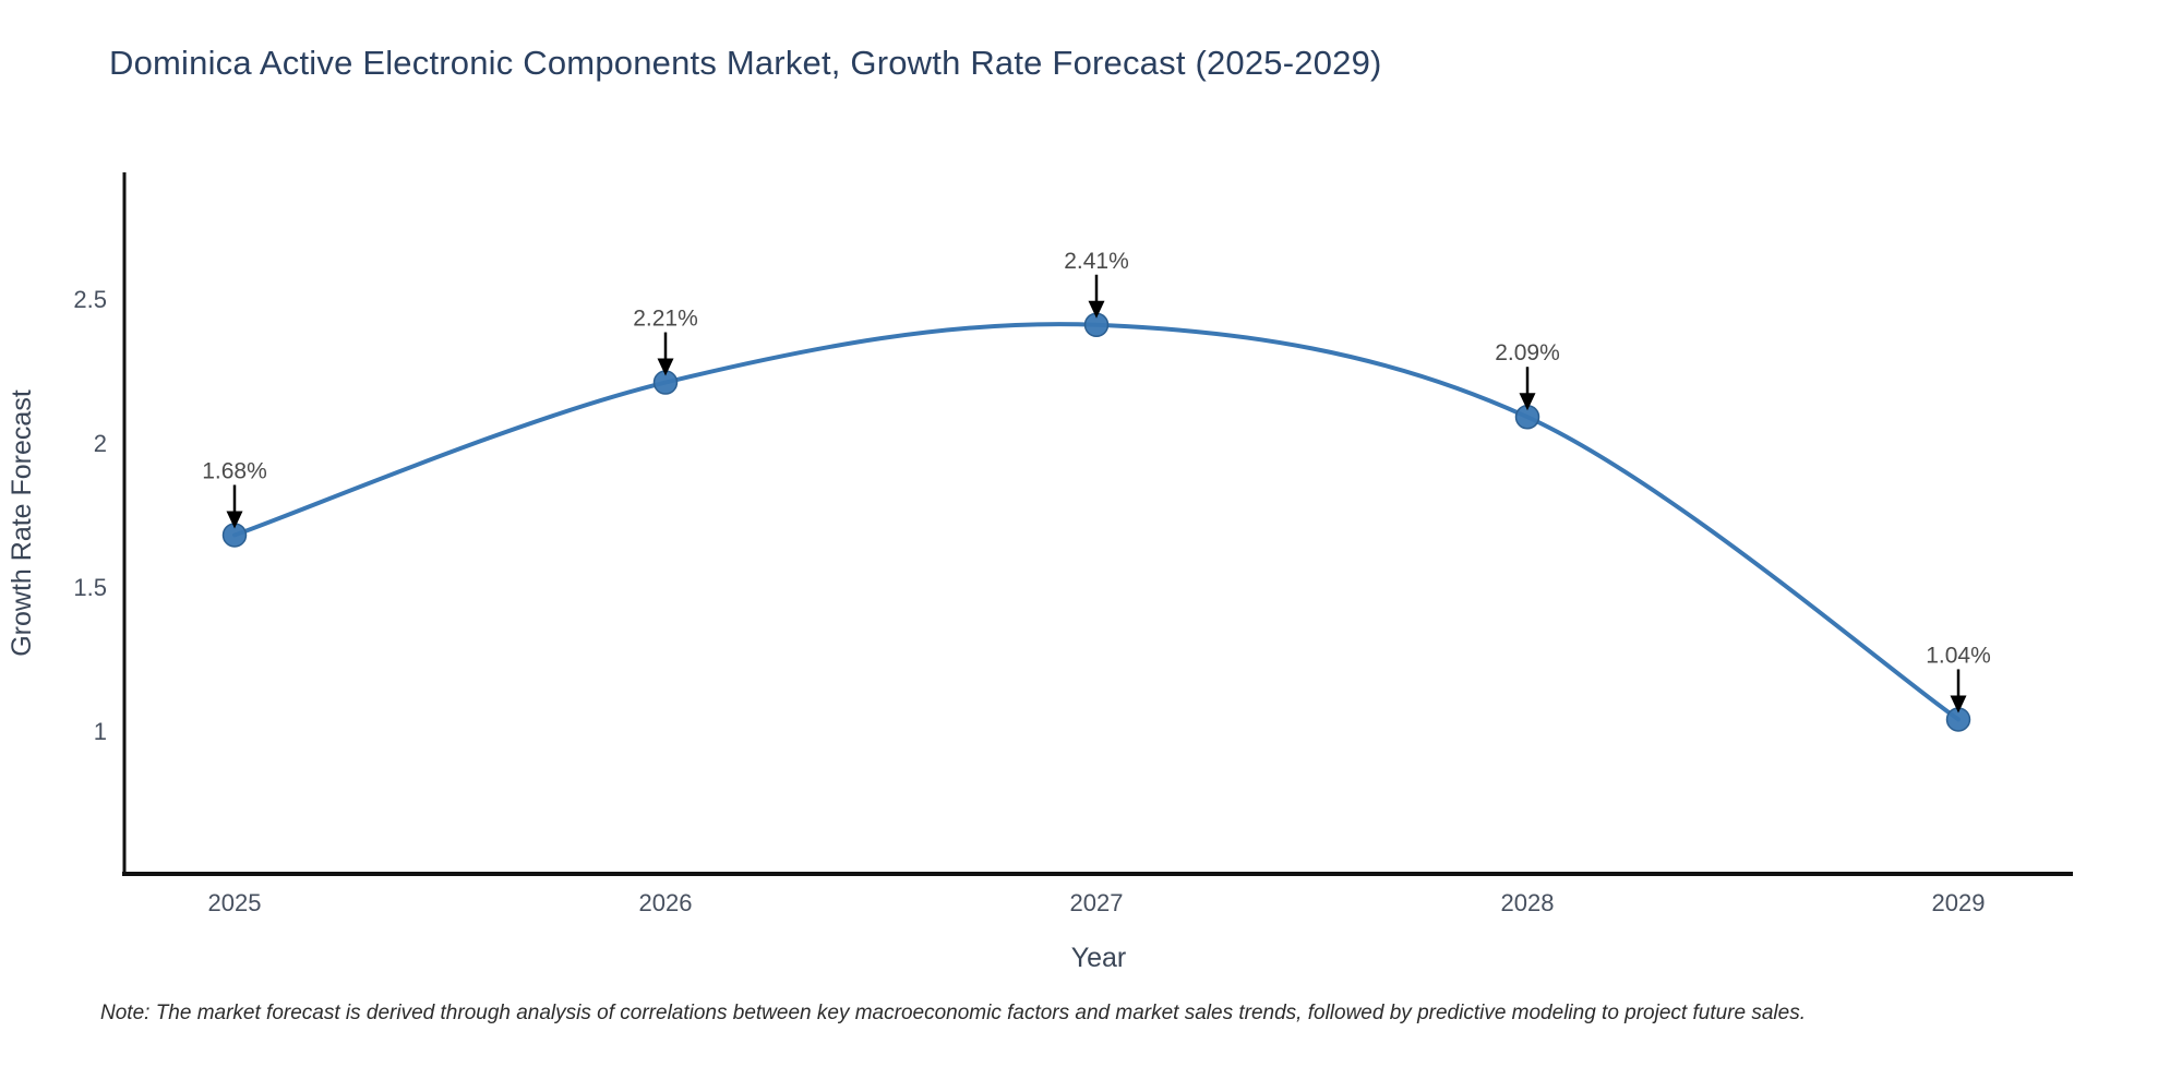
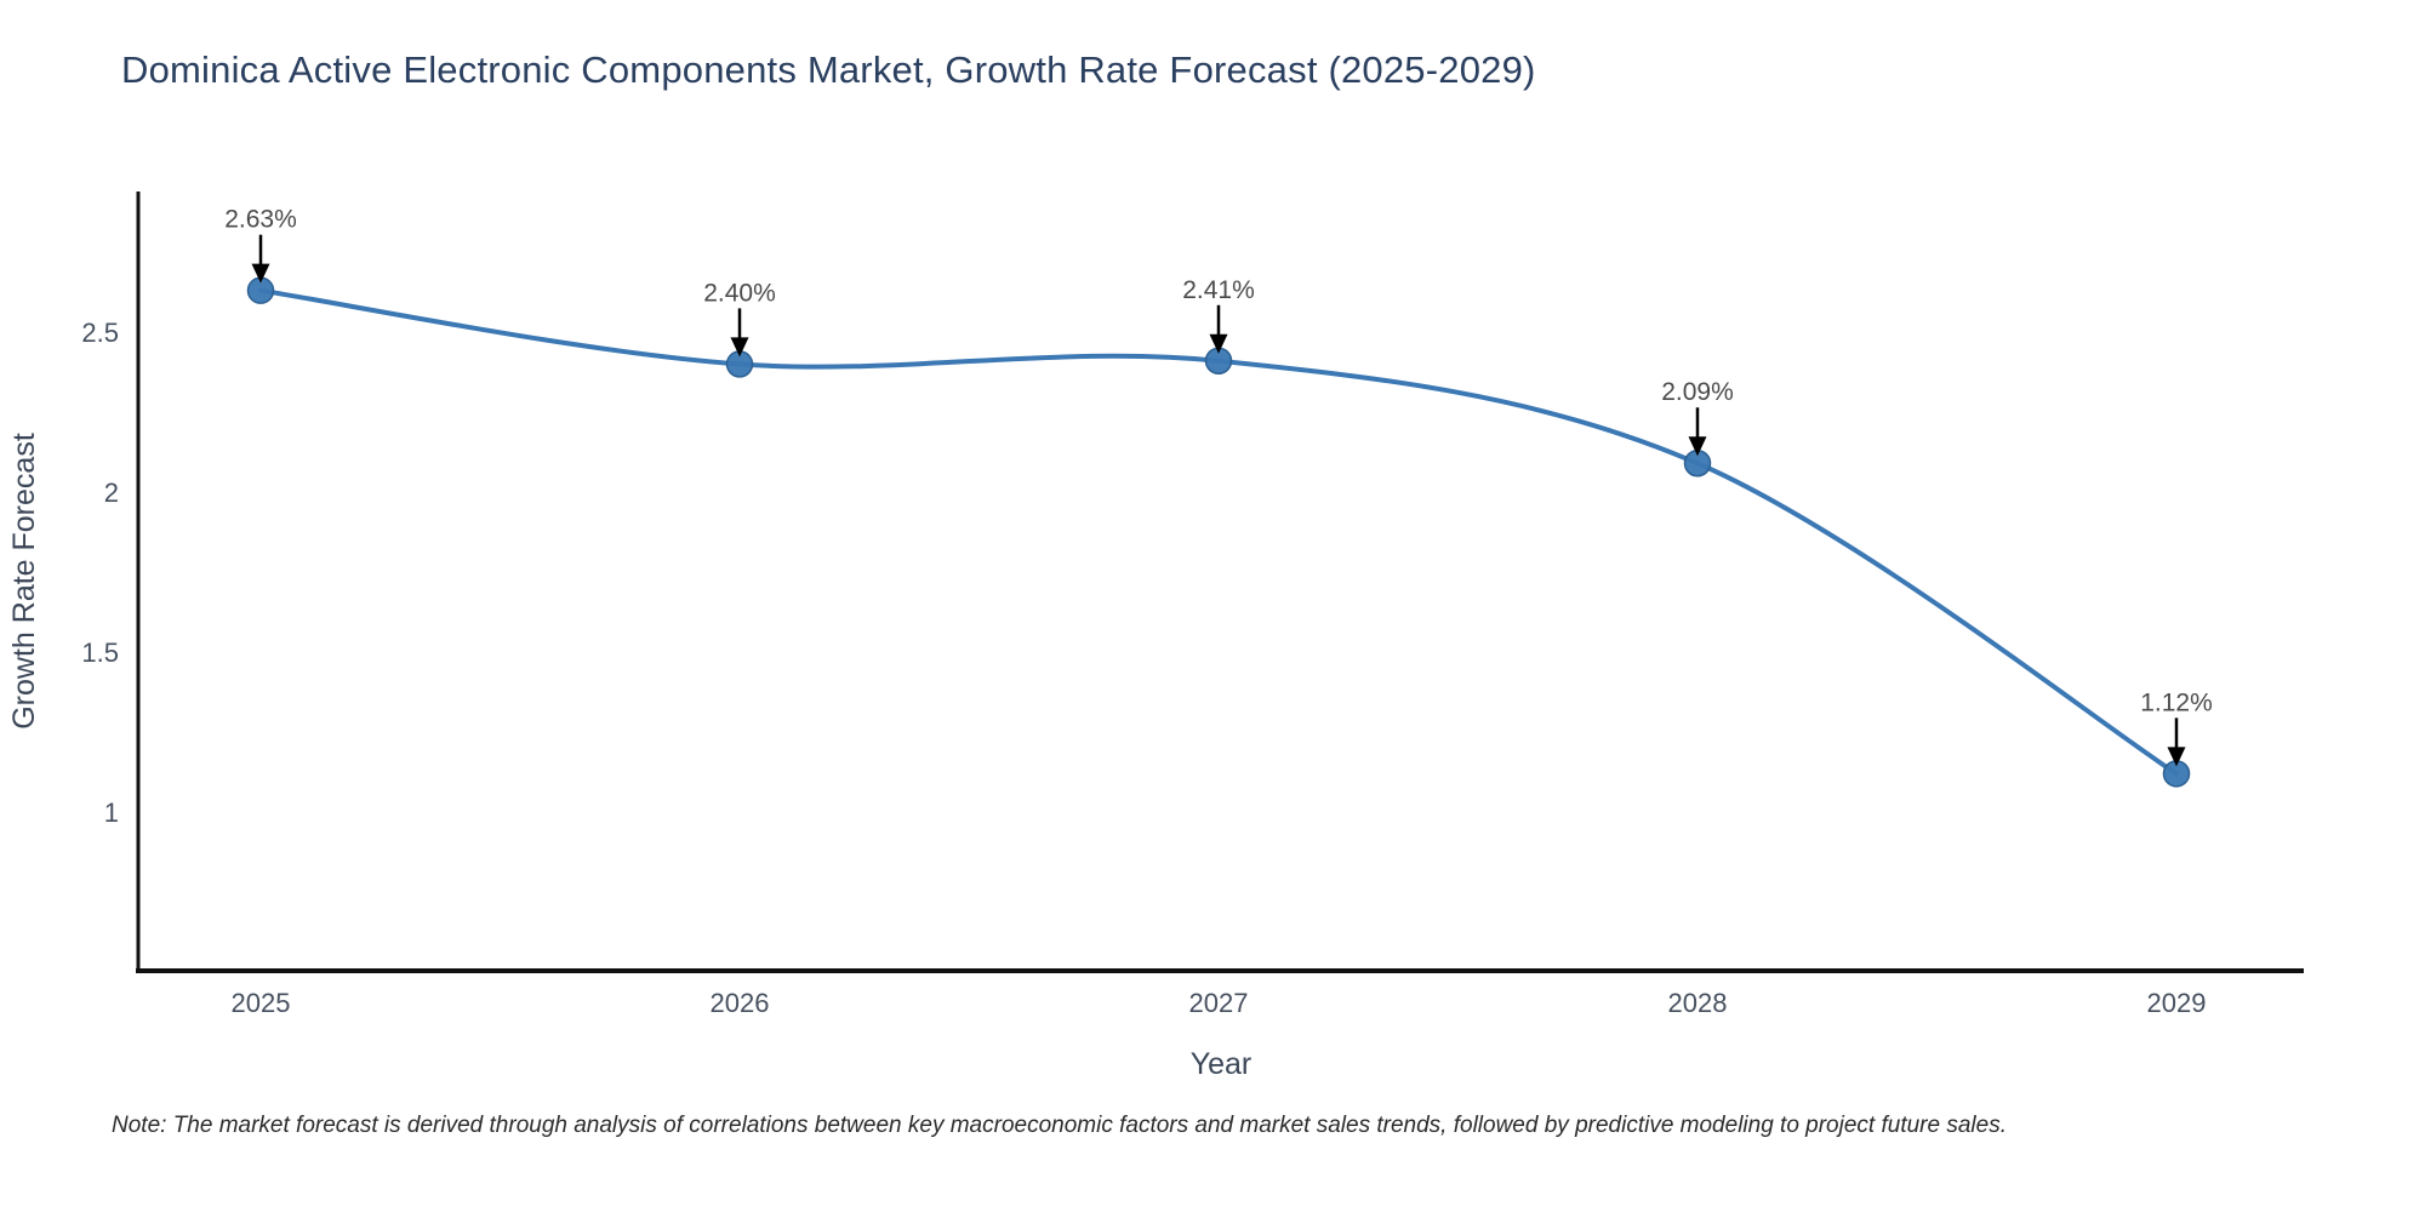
2025: 1.68% -> 2.63%
2026: 2.21% -> 2.40%
2029: 1.04% -> 1.12%
